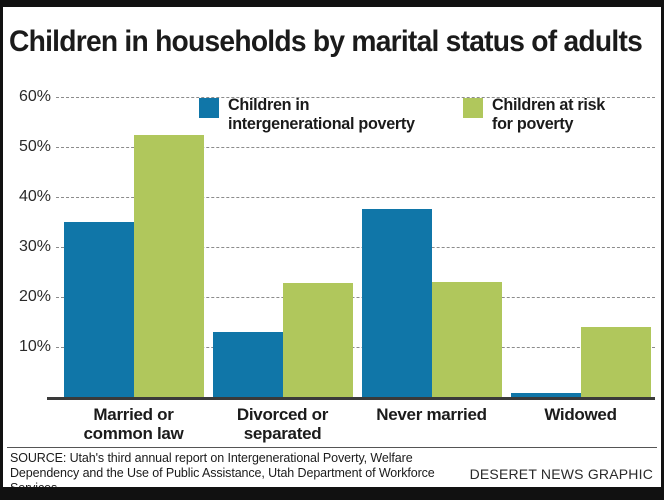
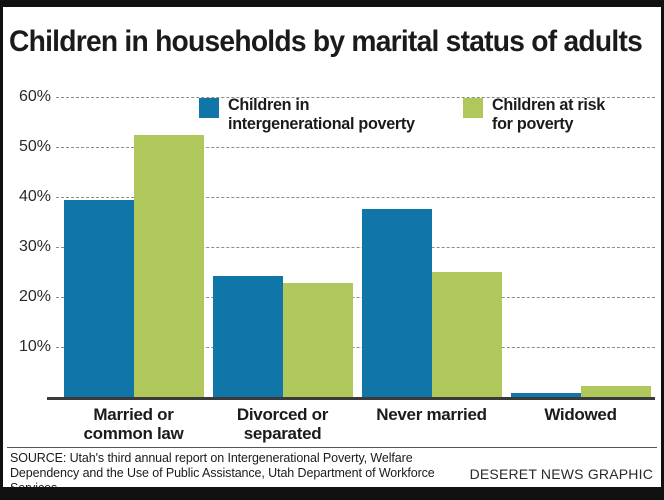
Children in intergenerational poverty/Married or common law: 35% -> 40%
Children in intergenerational poverty/Divorced or separated: 13% -> 24%
Children at risk for poverty/Never married: 23% -> 25%
Children at risk for poverty/Widowed: 14% -> 2%
